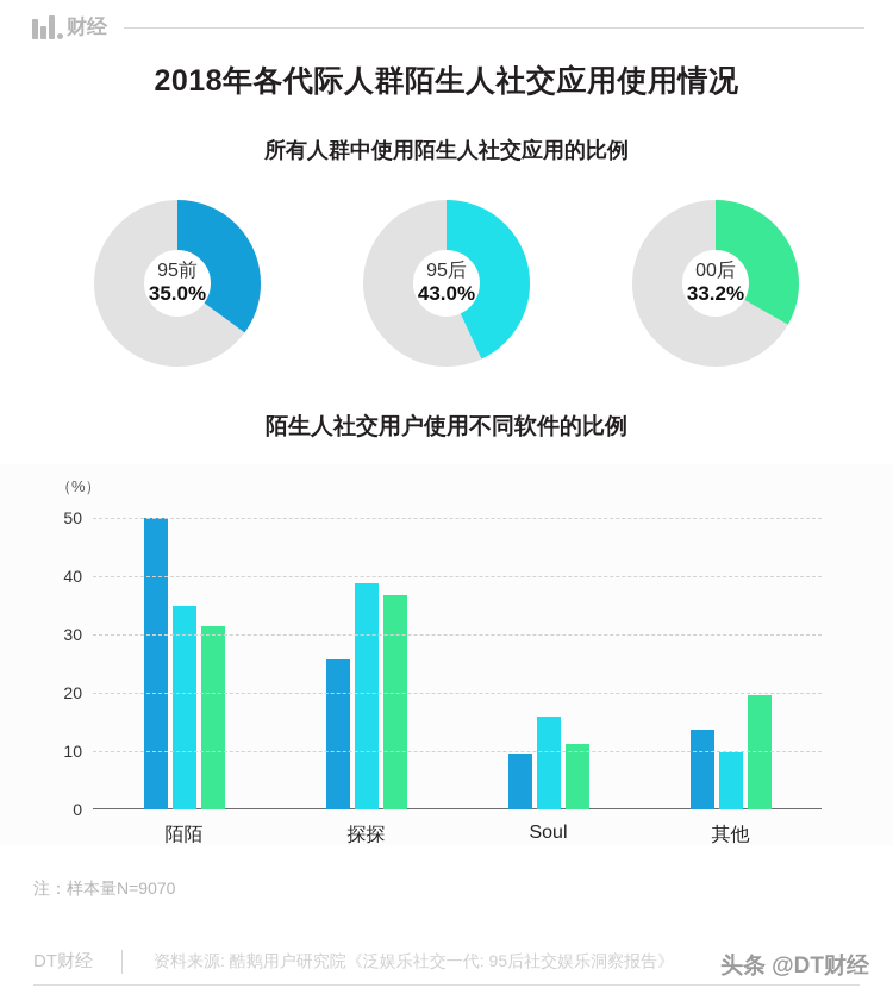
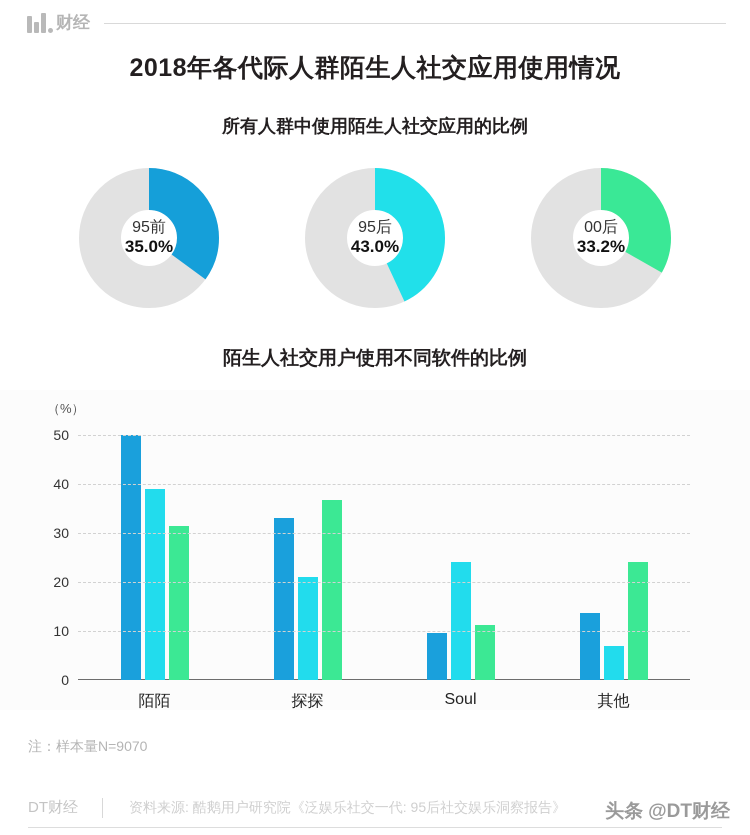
95后/陌陌: 35 -> 39
95前/探探: 26 -> 33
95后/探探: 39 -> 21
95后/Soul: 16 -> 24
95后/其他: 10 -> 7
00后/其他: 20 -> 24
